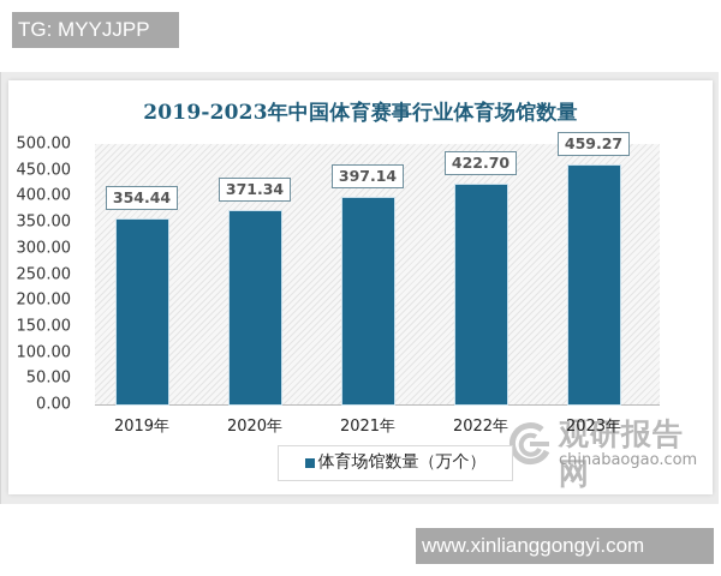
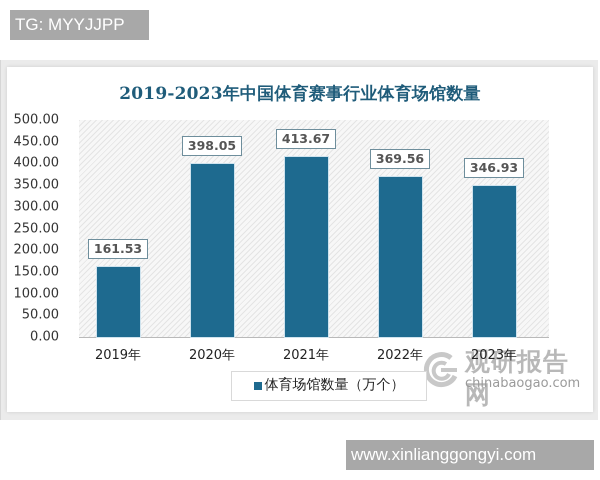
2019年: 354.44 -> 161.53
2020年: 371.34 -> 398.05
2021年: 397.14 -> 413.67
2022年: 422.70 -> 369.56
2023年: 459.27 -> 346.93
